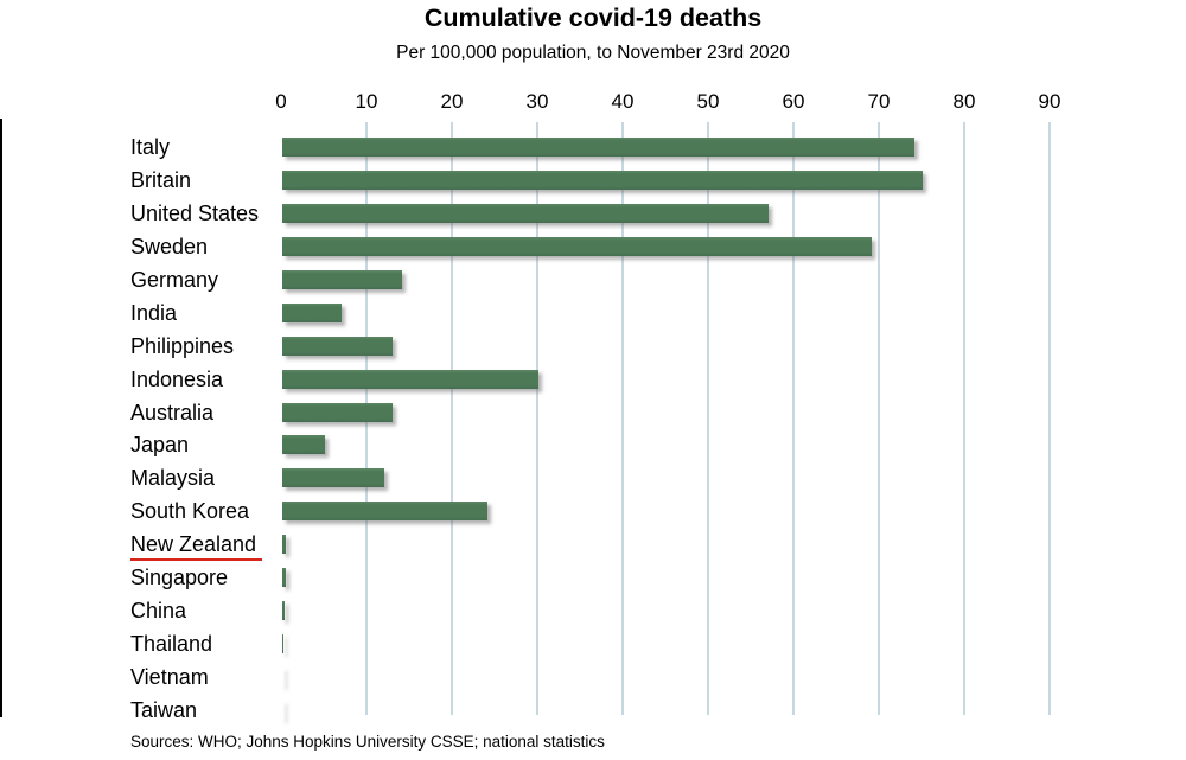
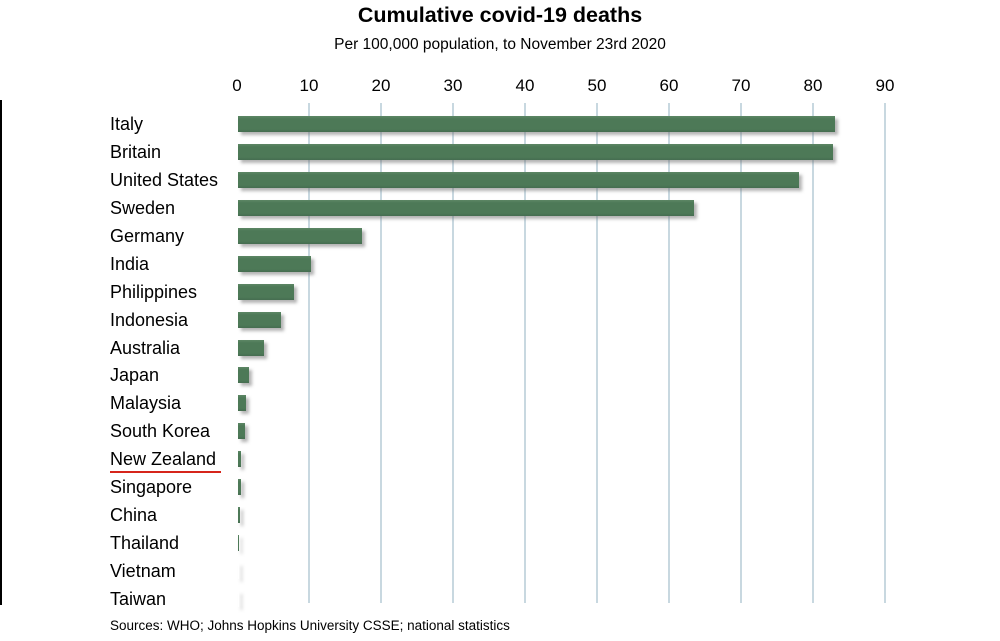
Italy: 74 -> 83
Britain: 75 -> 83
United States: 57 -> 78
Sweden: 69 -> 63
Germany: 14 -> 17
India: 7 -> 10
Philippines: 13 -> 8
Indonesia: 30 -> 6
Australia: 13 -> 4
Japan: 5 -> 2
Malaysia: 12 -> 1
South Korea: 24 -> 1
